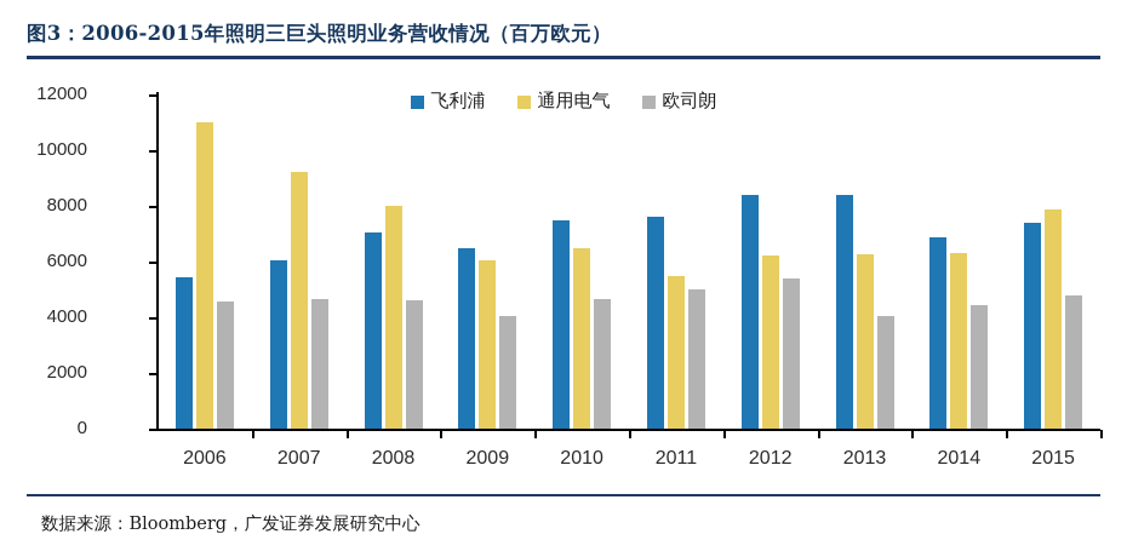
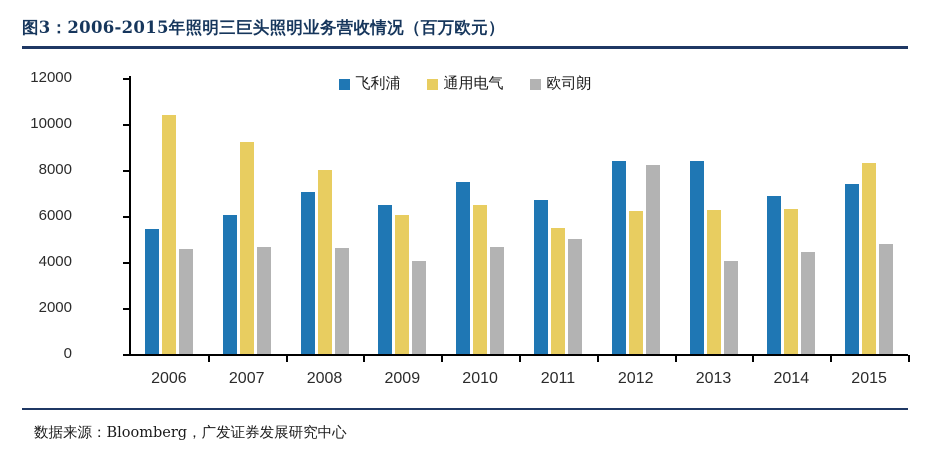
通用电气/2006: 11000 -> 10400
飞利浦/2011: 7600 -> 6700
欧司朗/2012: 5400 -> 8200
通用电气/2015: 7800 -> 8300
